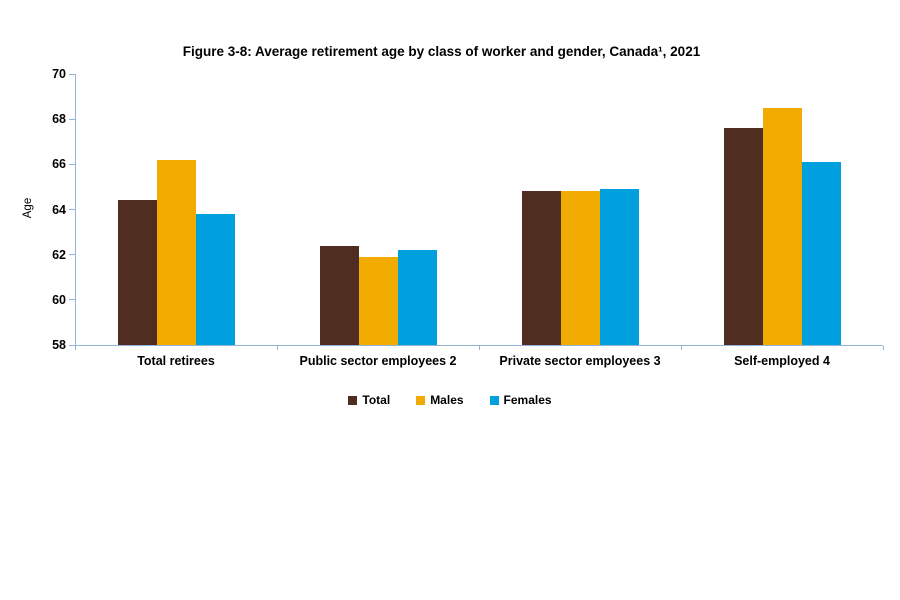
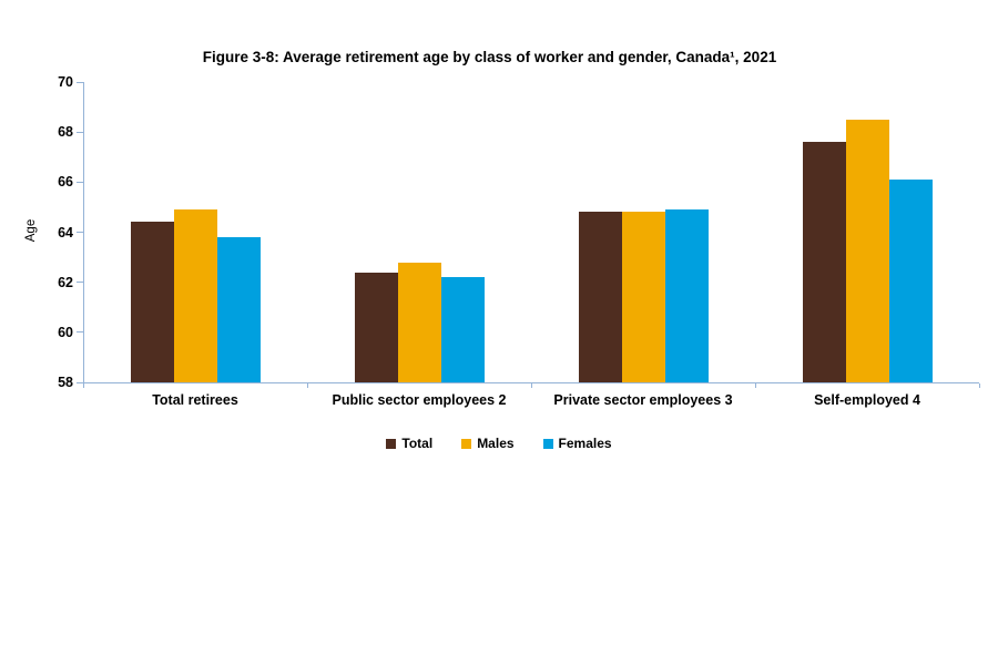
Males/Total retirees: 66.2 -> 64.9
Males/Public sector employees 2: 61.9 -> 62.8
